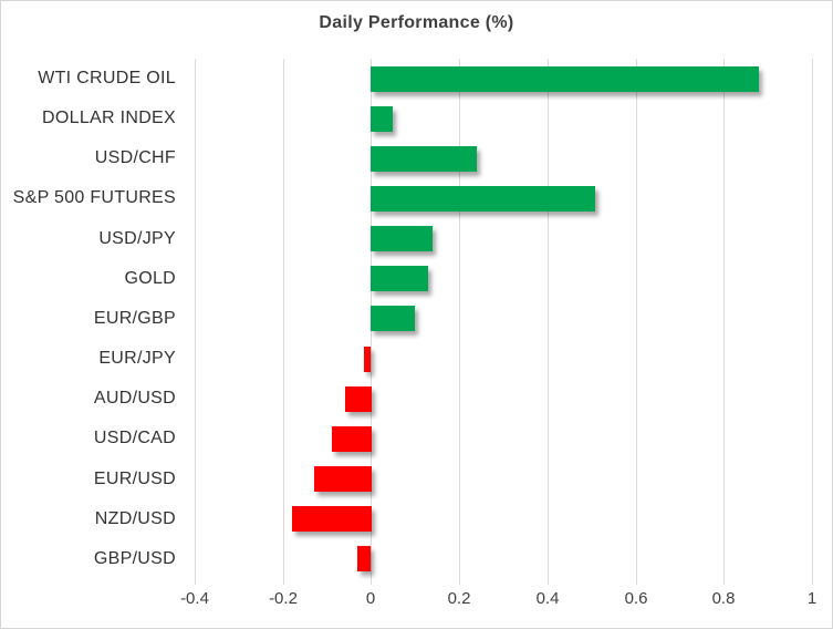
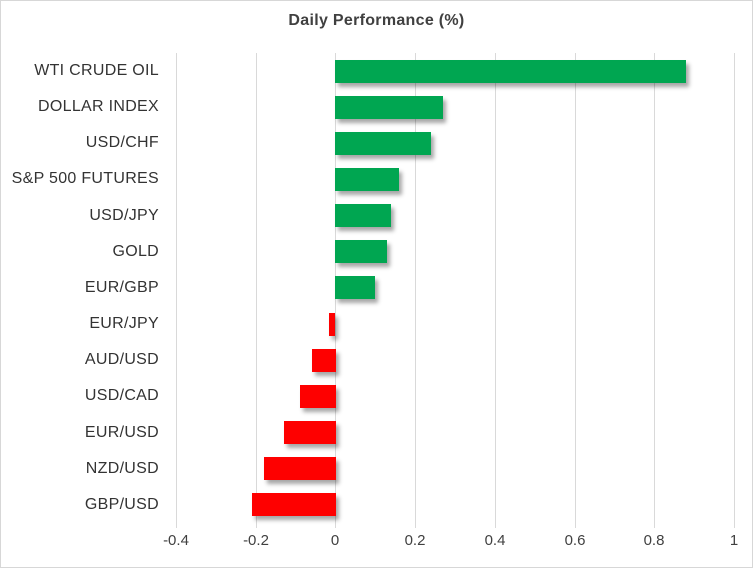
DOLLAR INDEX: 0.05 -> 0.27
S&P 500 FUTURES: 0.51 -> 0.16
GBP/USD: -0.03 -> -0.21
